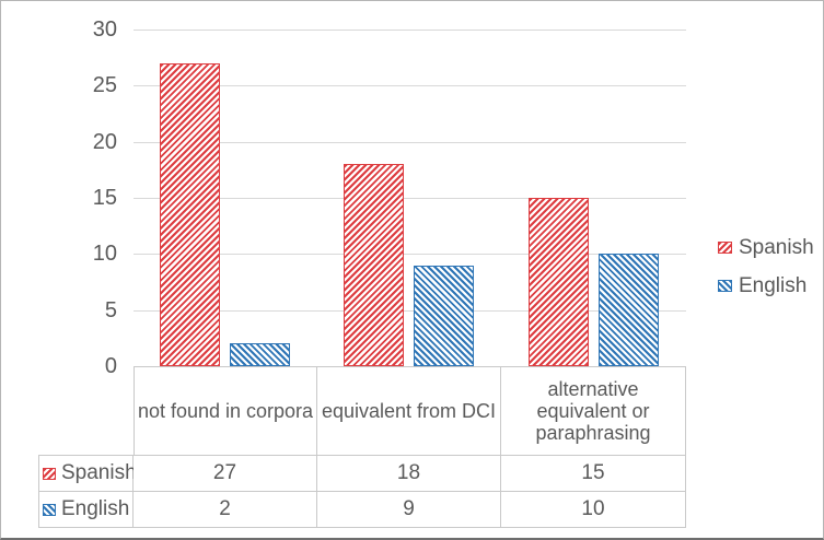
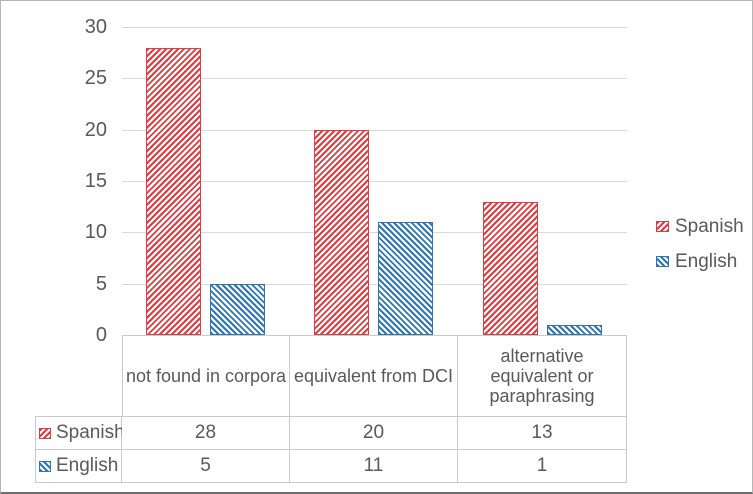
Spanish/not found in corpora: 27 -> 28
English/not found in corpora: 2 -> 5
Spanish/equivalent from DCI: 18 -> 20
English/equivalent from DCI: 9 -> 11
Spanish/alternative equivalent or paraphrasing: 15 -> 13
English/alternative equivalent or paraphrasing: 10 -> 1
